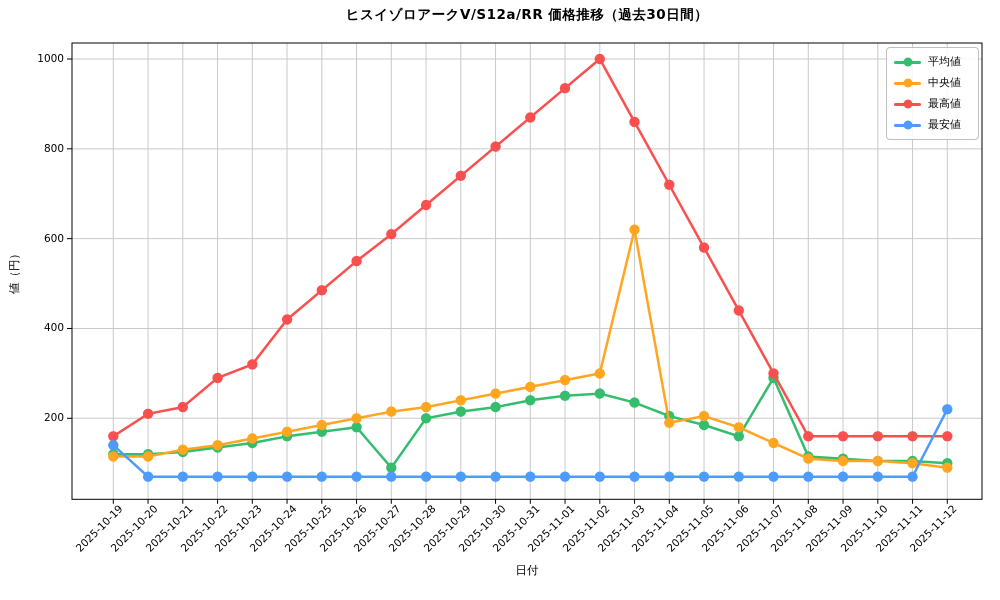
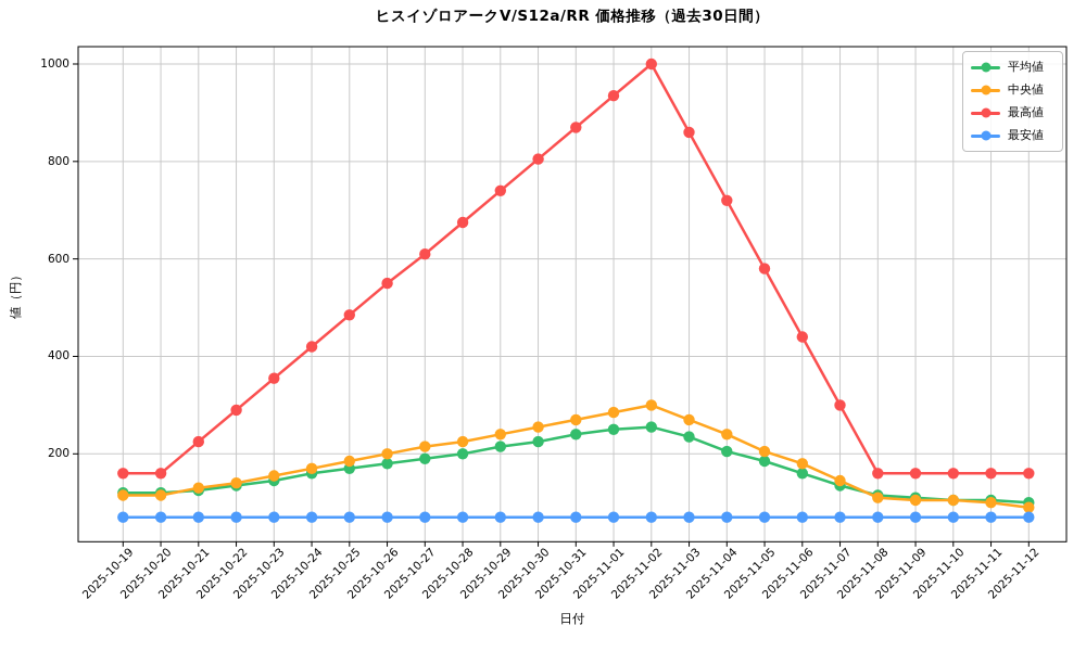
最安値/2025-10-19: 140 -> 70
最高値/2025-10-20: 210 -> 160
最高値/2025-10-23: 320 -> 360
平均値/2025-10-27: 90 -> 190
中央値/2025-11-03: 620 -> 270
中央値/2025-11-04: 190 -> 240
平均値/2025-11-07: 290 -> 140
最安値/2025-11-12: 220 -> 70
